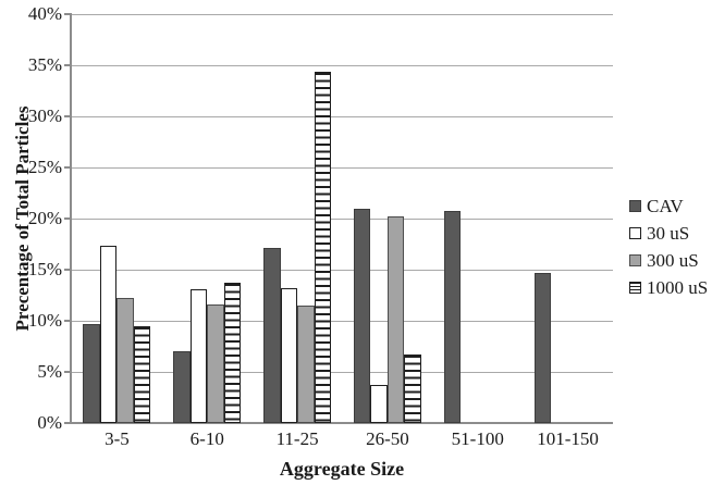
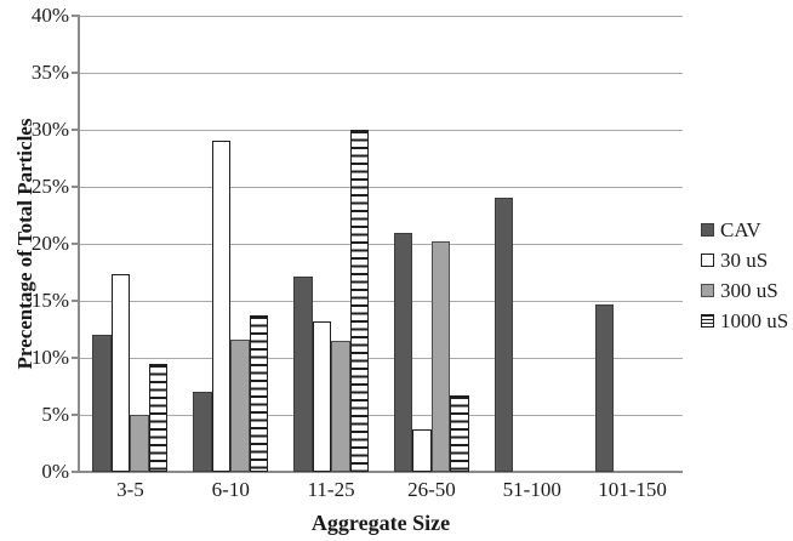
CAV/3-5: 10% -> 12%
300 uS/3-5: 12% -> 5%
30 uS/6-10: 13% -> 29%
1000 uS/11-25: 34% -> 30%
CAV/51-100: 21% -> 24%
